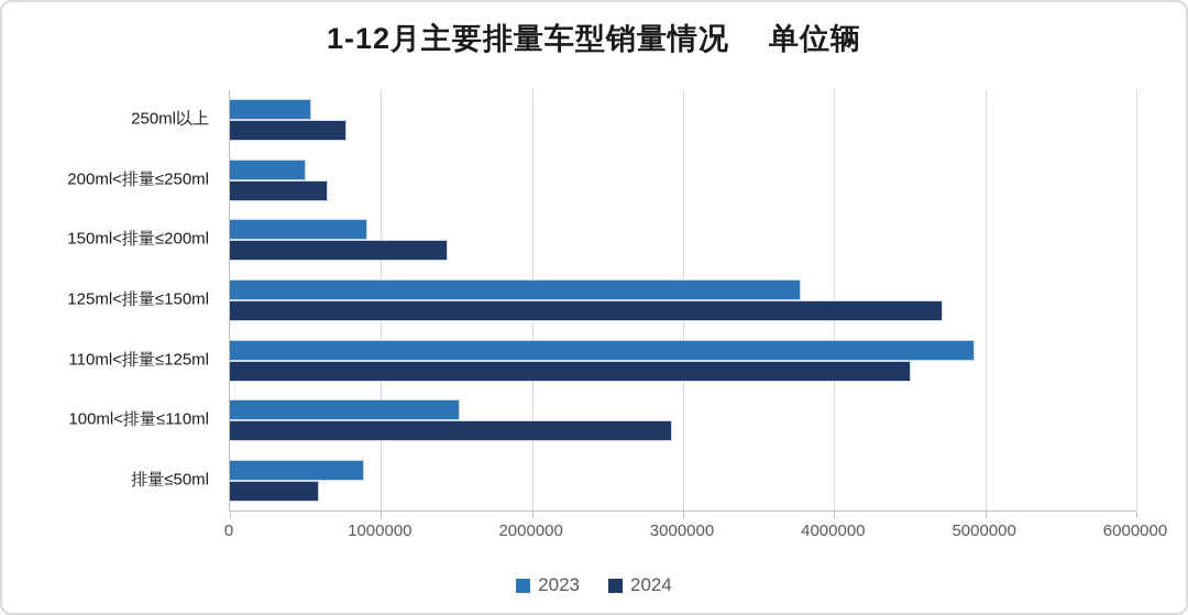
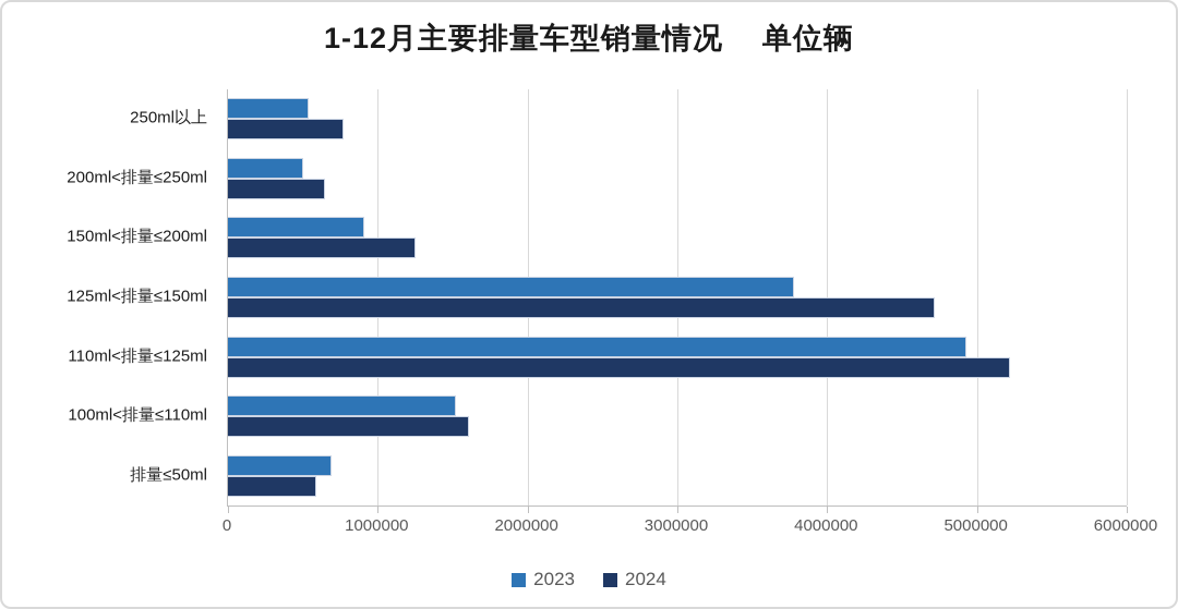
2024/150ml<排量≤200ml: 1440000 -> 1250000
2024/110ml<排量≤125ml: 4510000 -> 5220000
2024/100ml<排量≤110ml: 2930000 -> 1610000
2023/排量≤50ml: 890000 -> 690000
